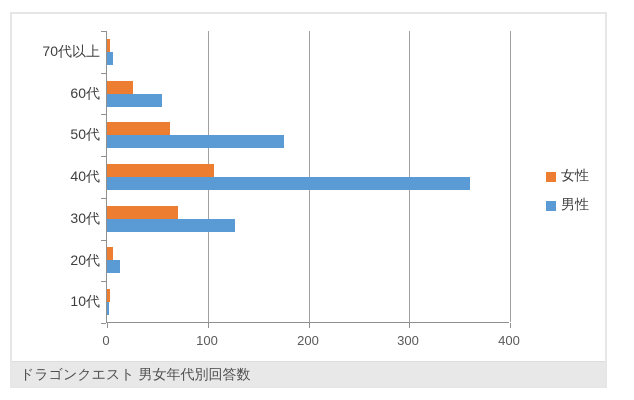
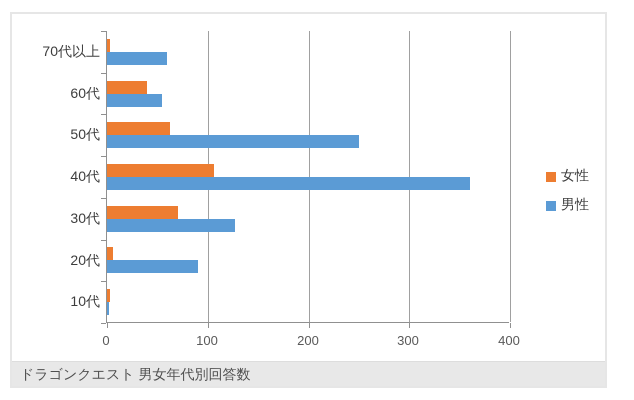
男性/70代以上: 10 -> 60
女性/60代: 30 -> 40
男性/50代: 180 -> 250
男性/20代: 10 -> 90
